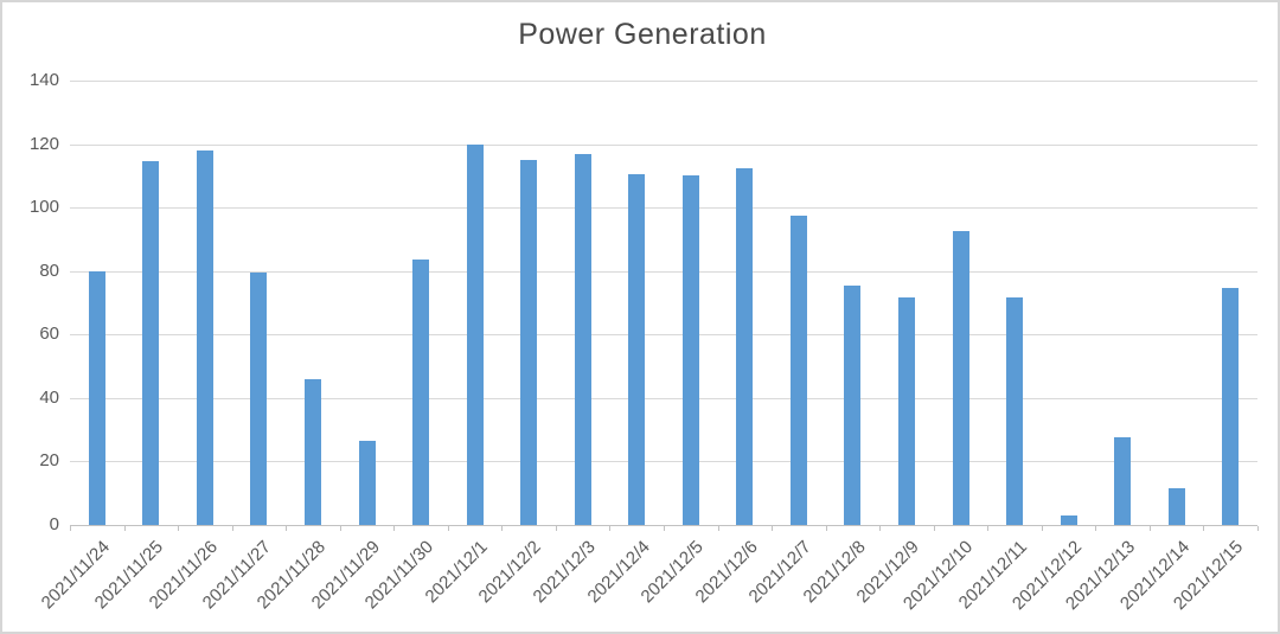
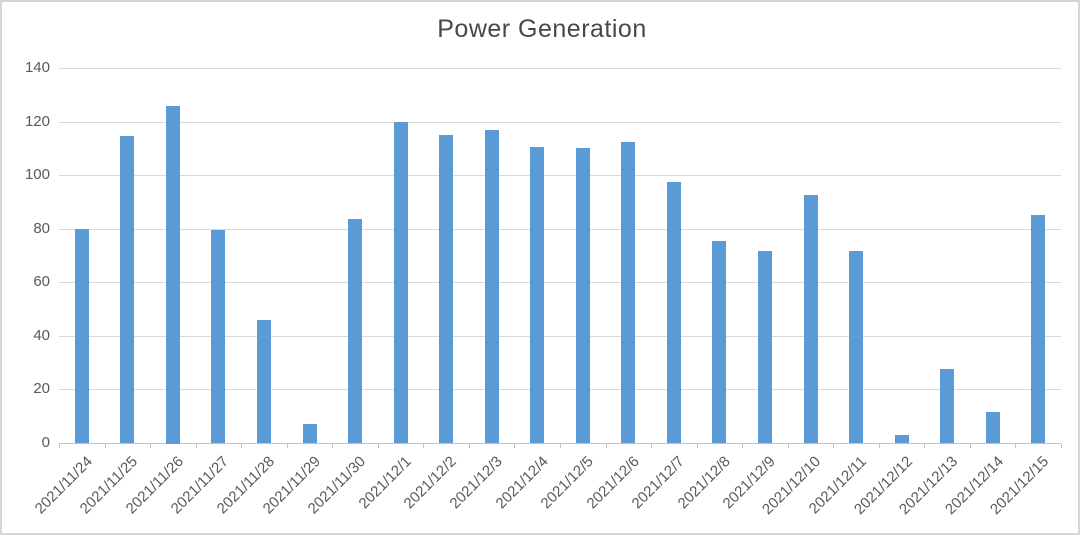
2021/11/26: 118 -> 126
2021/11/29: 26 -> 7
2021/12/15: 74 -> 85
